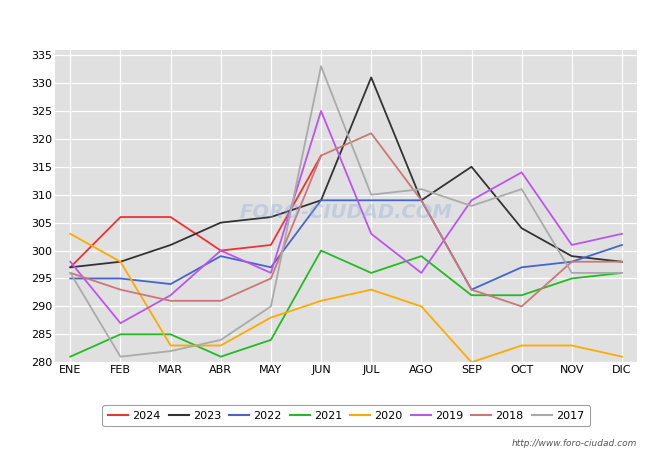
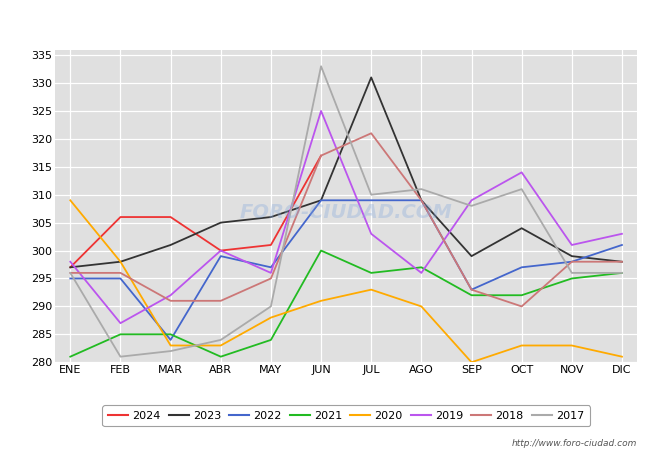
2020/ENE: 303 -> 309
2018/FEB: 293 -> 296
2022/MAR: 294 -> 284
2021/AGO: 299 -> 297
2023/SEP: 315 -> 299
